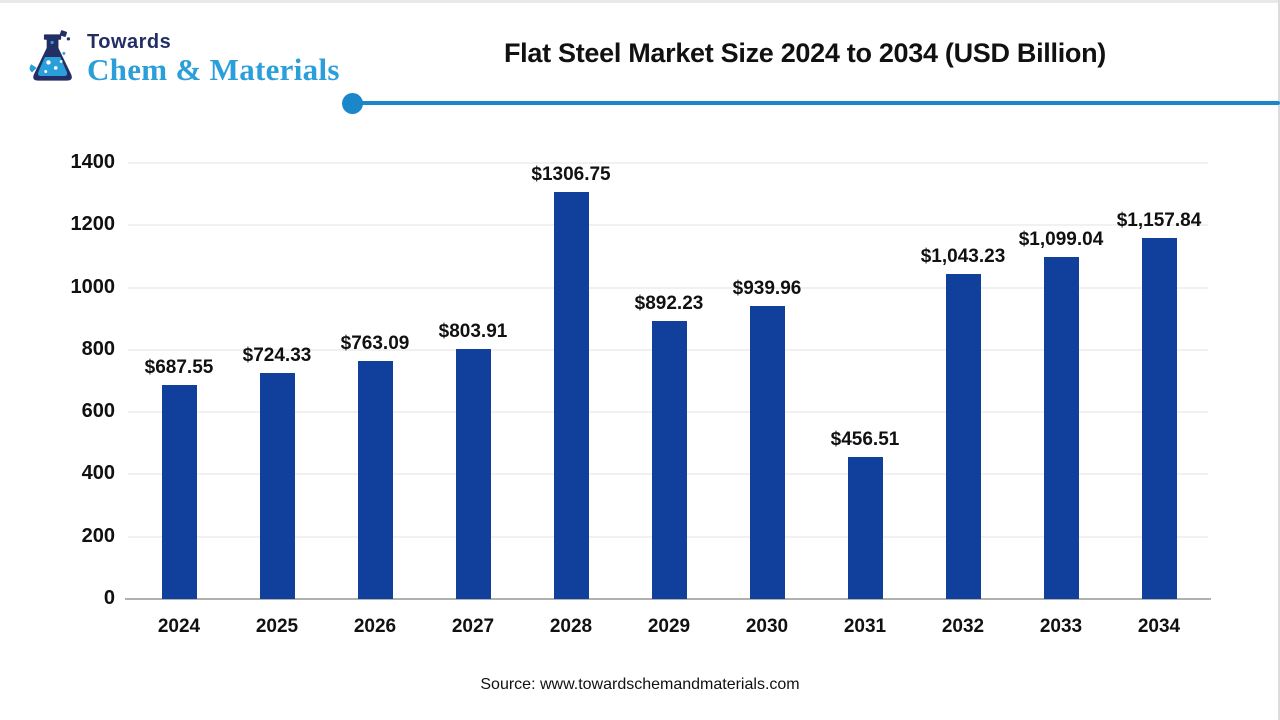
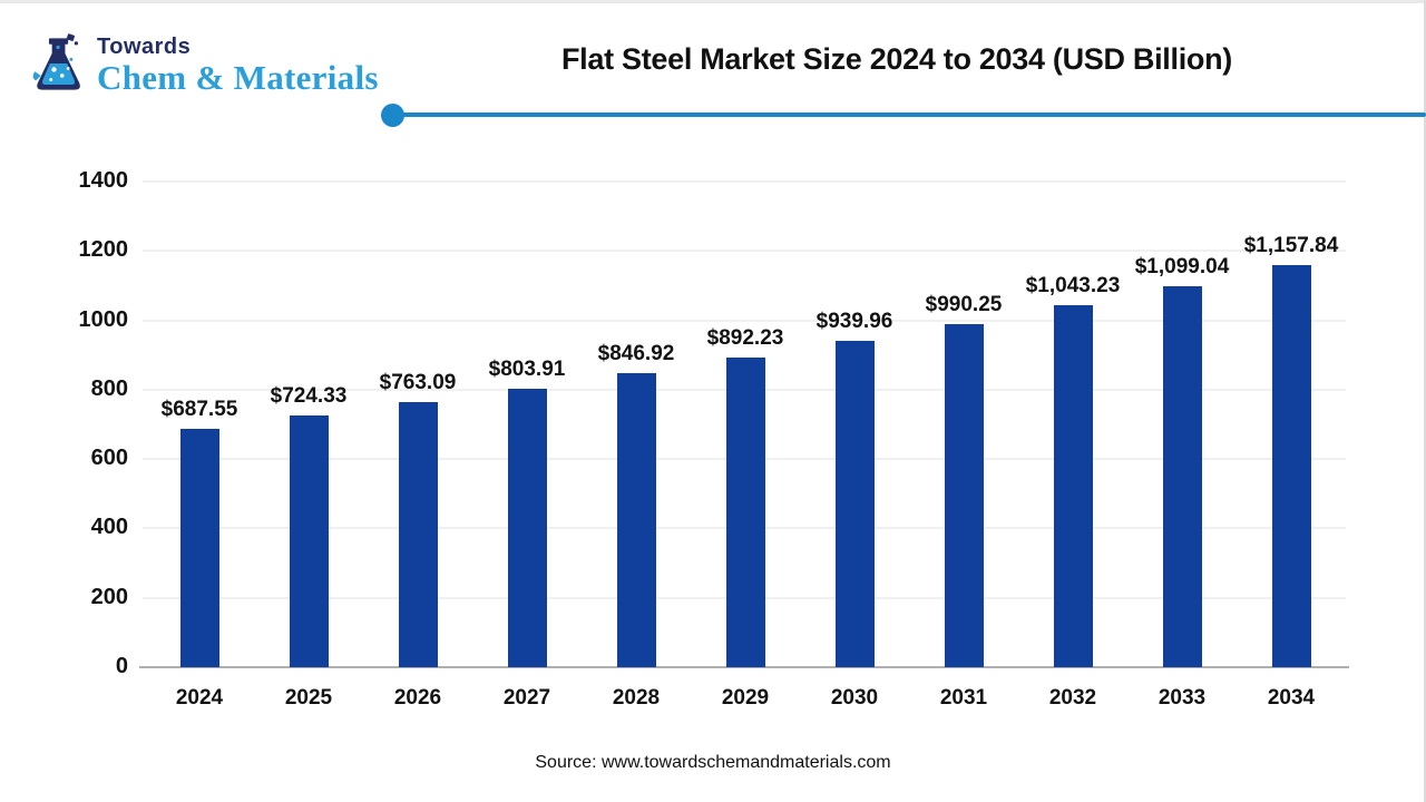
2028: $1306.75 -> $846.92
2031: $456.51 -> $990.25
